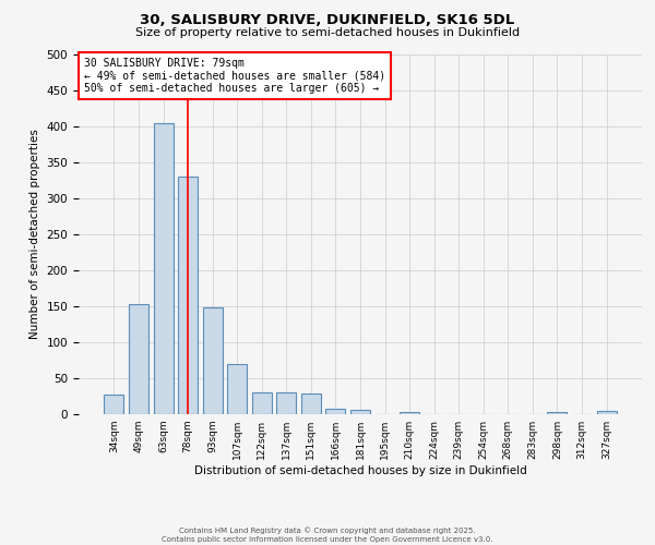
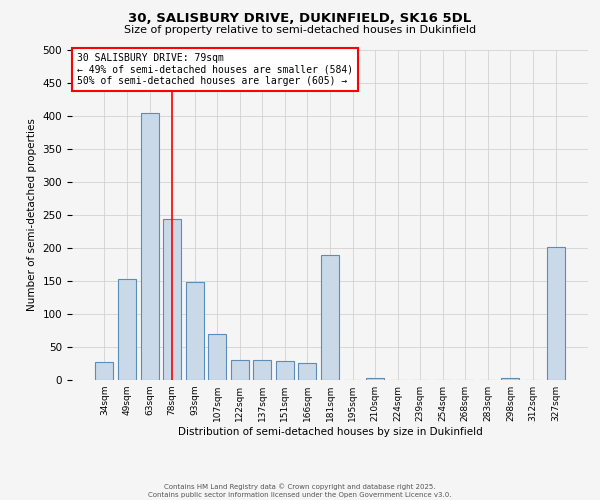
78sqm: 330 -> 244
166sqm: 8 -> 26
181sqm: 6 -> 190
327sqm: 4 -> 202
